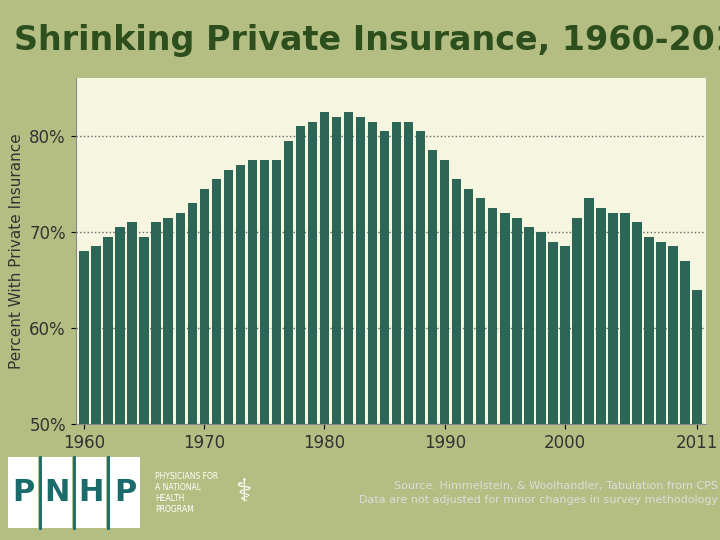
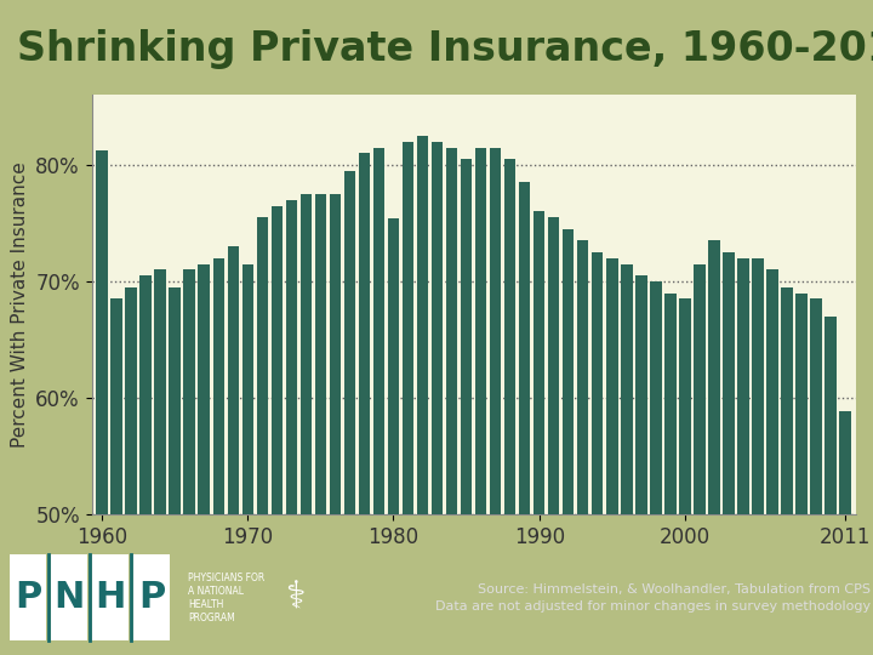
1960: 68.0% -> 81.2%
1970: 74.5% -> 71.4%
1980: 82.5% -> 75.4%
1990: 77.5% -> 76.0%
2011: 64.0% -> 58.8%
